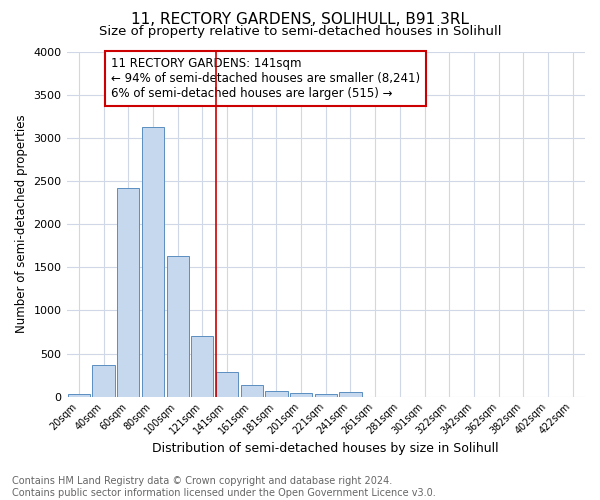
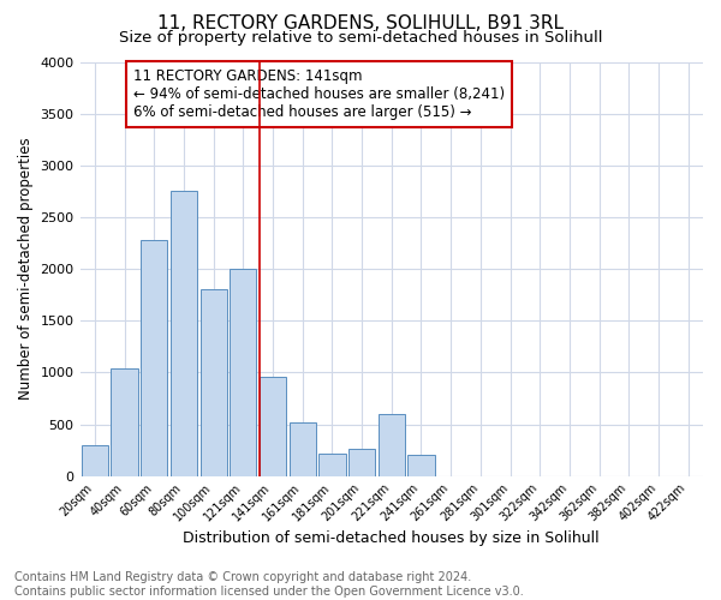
20sqm: 30 -> 300
40sqm: 370 -> 1040
60sqm: 2420 -> 2280
80sqm: 3130 -> 2760
100sqm: 1630 -> 1800
121sqm: 700 -> 2000
141sqm: 290 -> 960
161sqm: 130 -> 520
181sqm: 60 -> 220
201sqm: 40 -> 260
221sqm: 30 -> 600
241sqm: 50 -> 200
